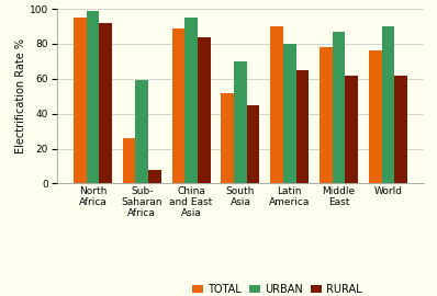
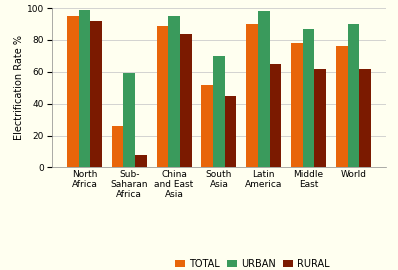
URBAN/Latin America: 80 -> 98
